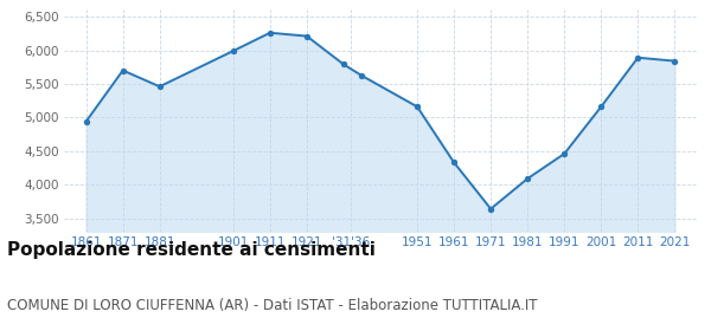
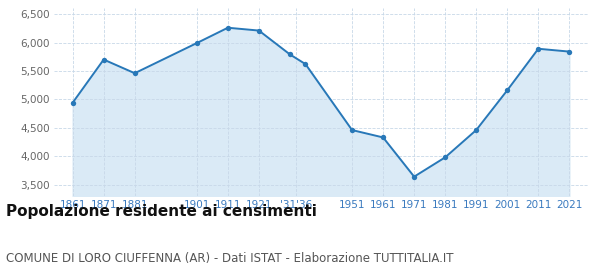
1951: 5,160 -> 4,460
1981: 4,090 -> 3,980
